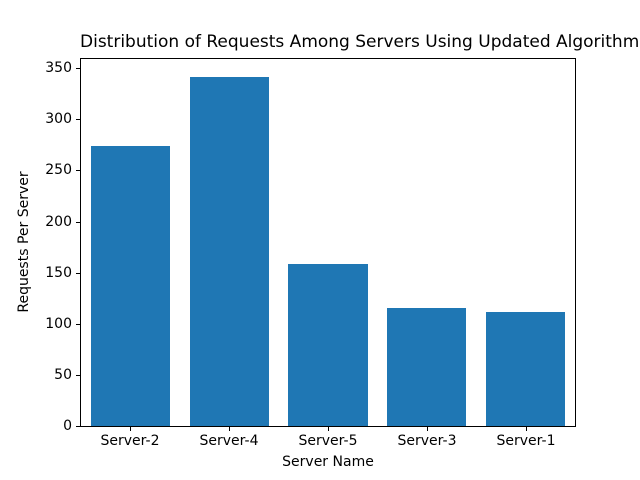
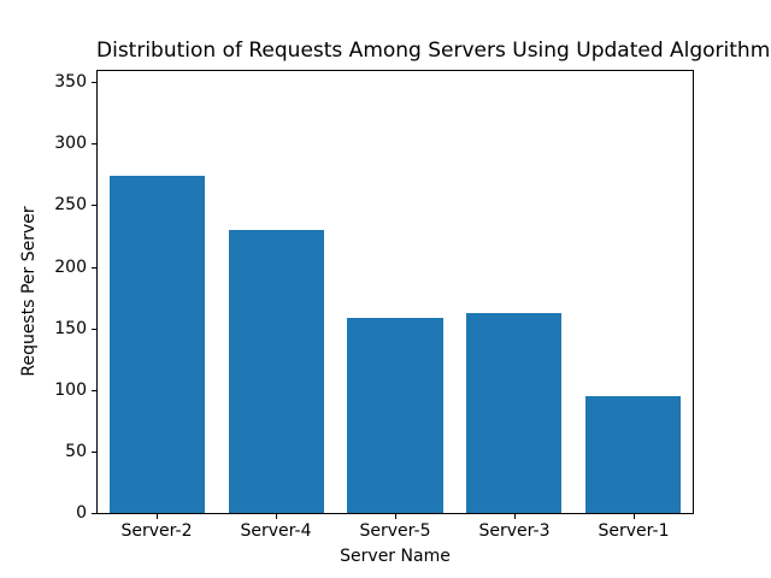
Server-4: 341 -> 230
Server-3: 115 -> 162
Server-1: 112 -> 95
